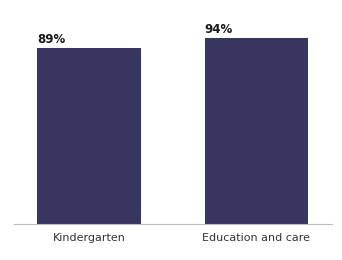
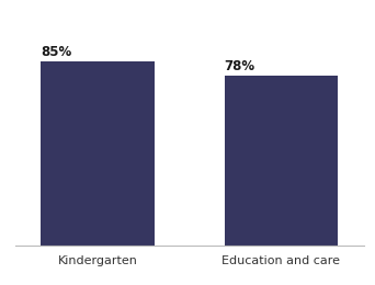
Kindergarten: 89% -> 85%
Education and care: 94% -> 78%
